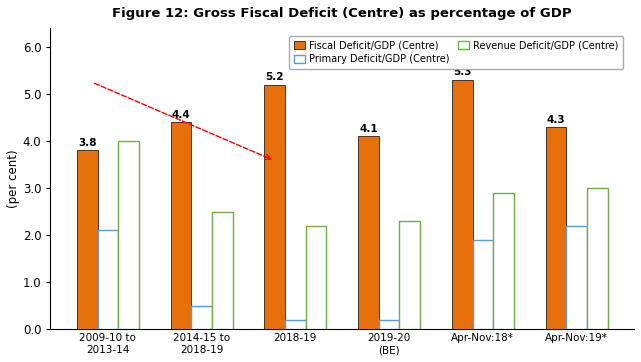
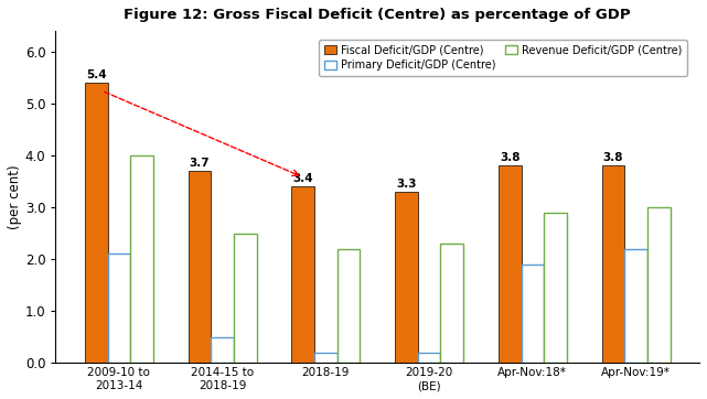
Fiscal Deficit/GDP (Centre)/2009-10 to 2013-14: 3.8 -> 5.4
Fiscal Deficit/GDP (Centre)/2014-15 to 2018-19: 4.4 -> 3.7
Fiscal Deficit/GDP (Centre)/2018-19: 5.2 -> 3.4
Fiscal Deficit/GDP (Centre)/2019-20 (BE): 4.1 -> 3.3
Fiscal Deficit/GDP (Centre)/Apr-Nov:18*: 5.3 -> 3.8
Fiscal Deficit/GDP (Centre)/Apr-Nov:19*: 4.3 -> 3.8
